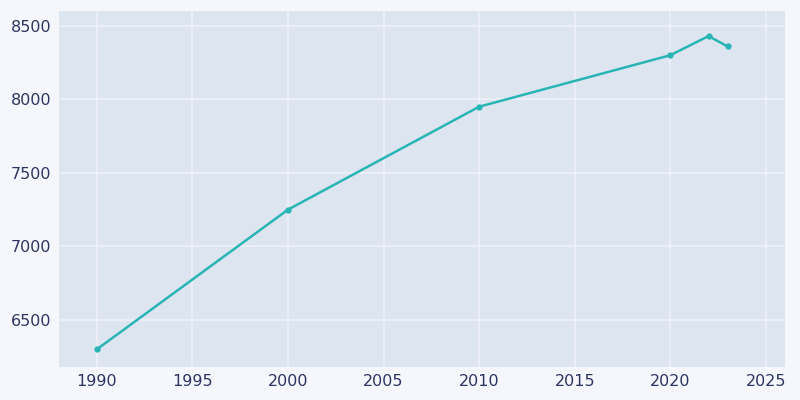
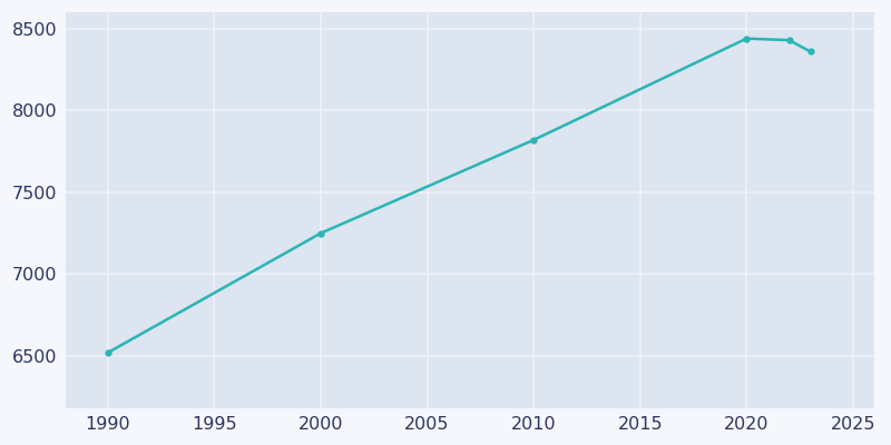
1990: 6300 -> 6520
2010: 7950 -> 7820
2020: 8300 -> 8440
